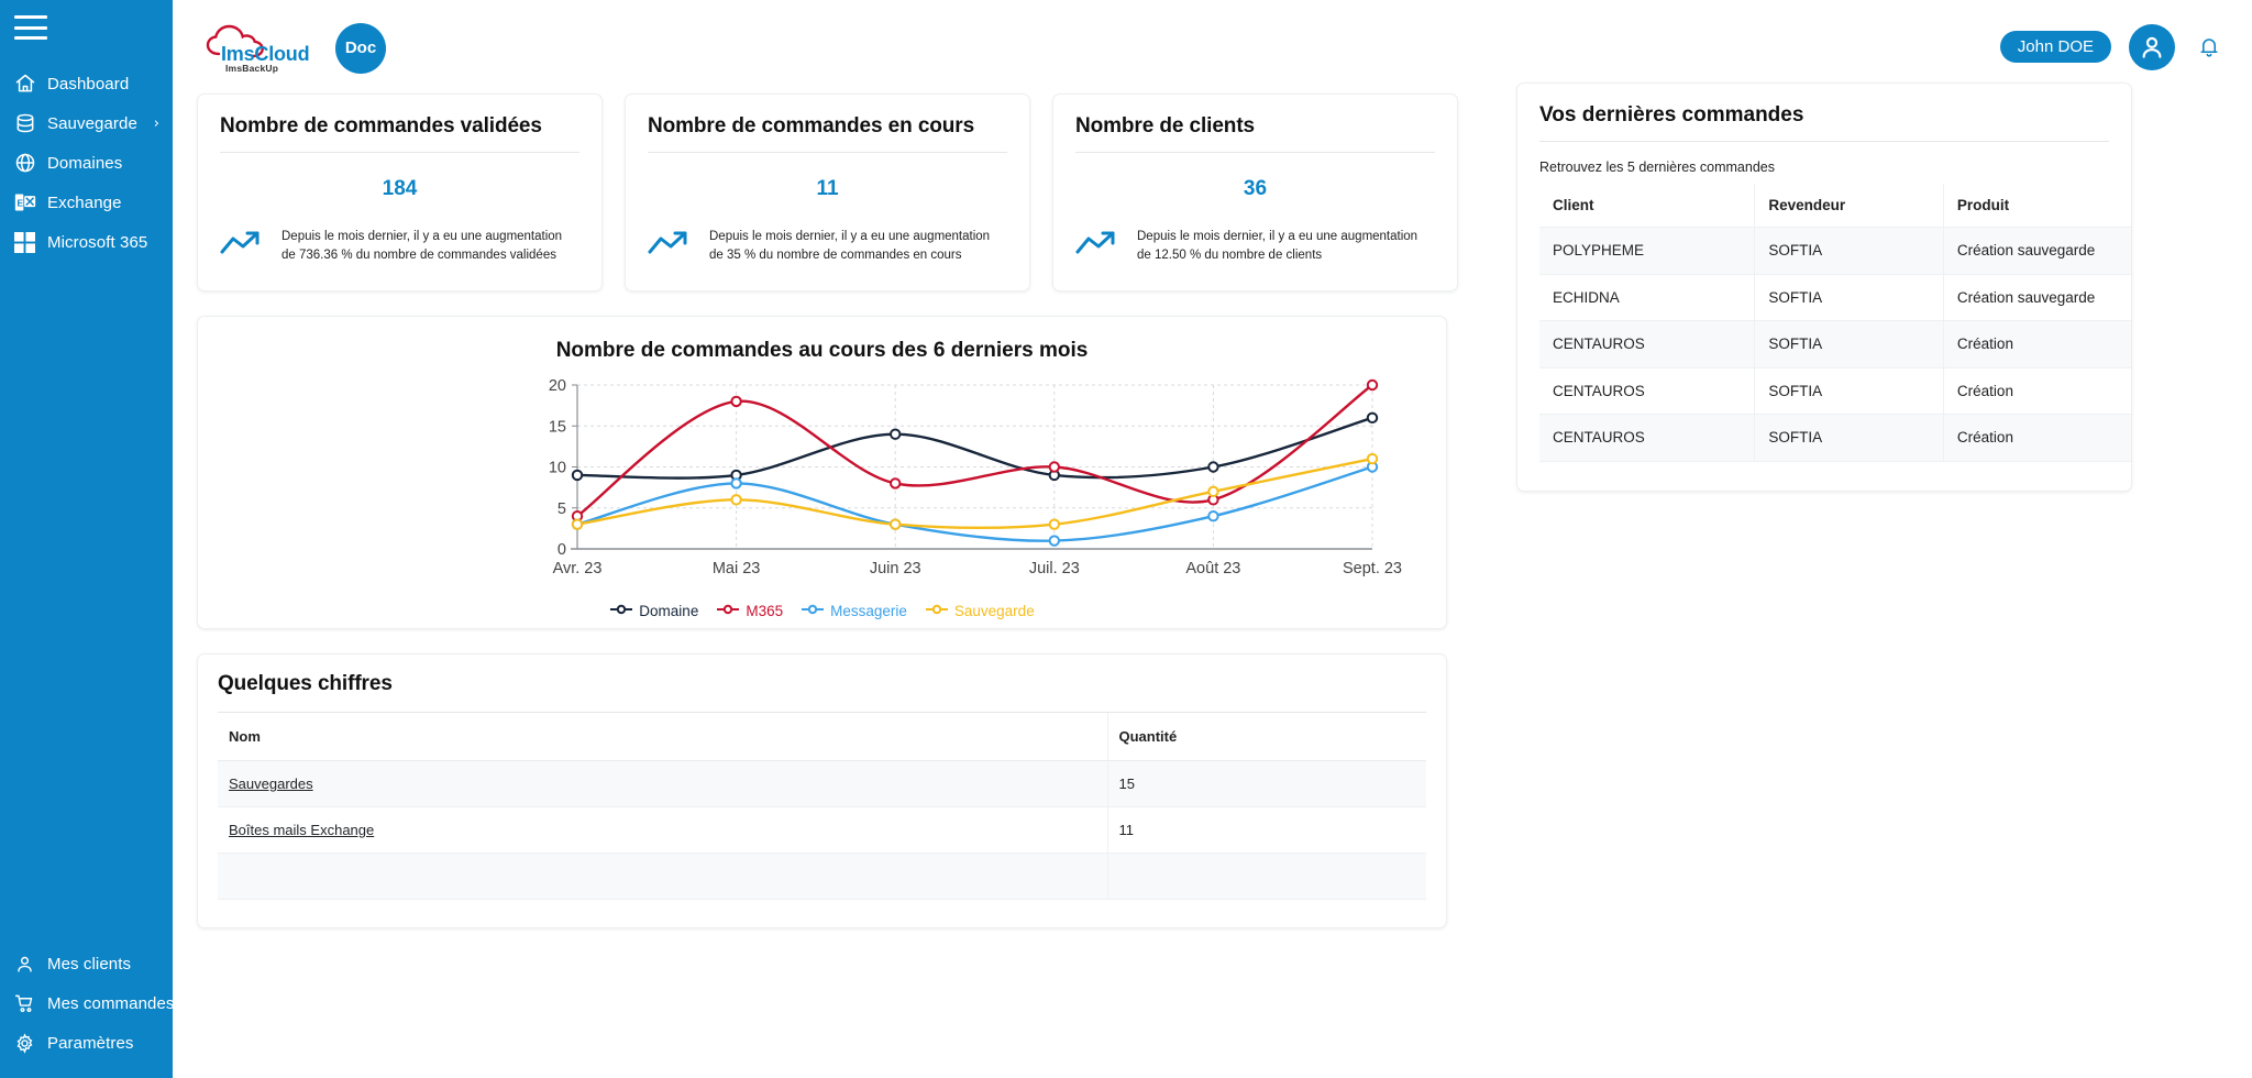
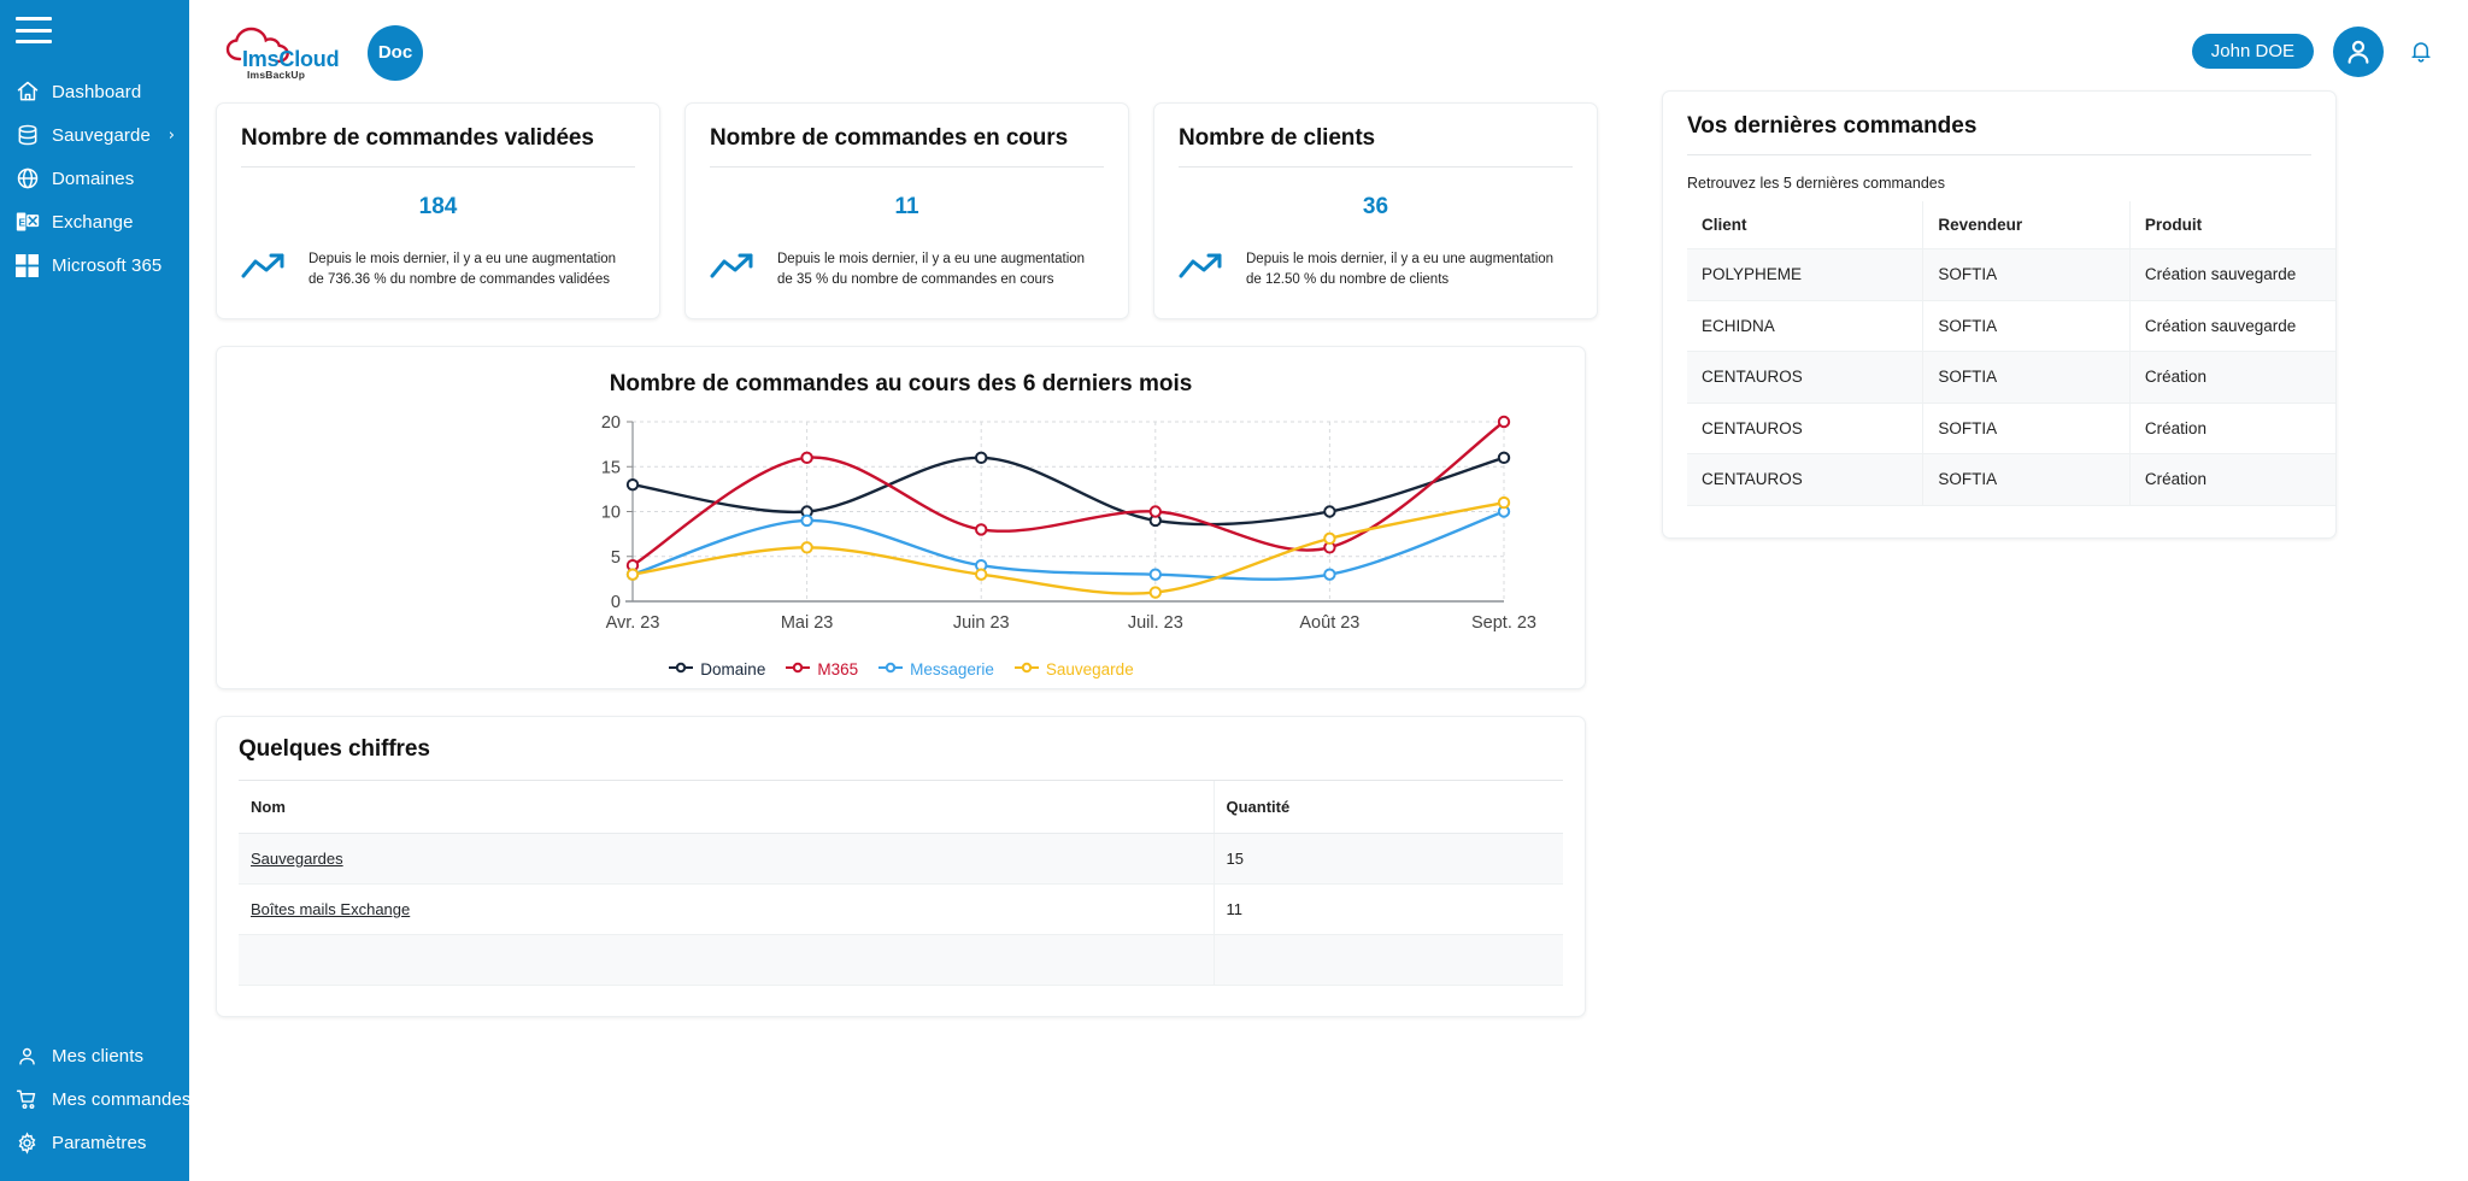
Domaine/Avr. 23: 9 -> 13
Domaine/Mai 23: 9 -> 10
M365/Mai 23: 18 -> 16
Messagerie/Mai 23: 8 -> 9
Domaine/Juin 23: 14 -> 16
Messagerie/Juin 23: 3 -> 4
Messagerie/Juil. 23: 1 -> 3
Sauvegarde/Juil. 23: 3 -> 1
Messagerie/Août 23: 4 -> 3
